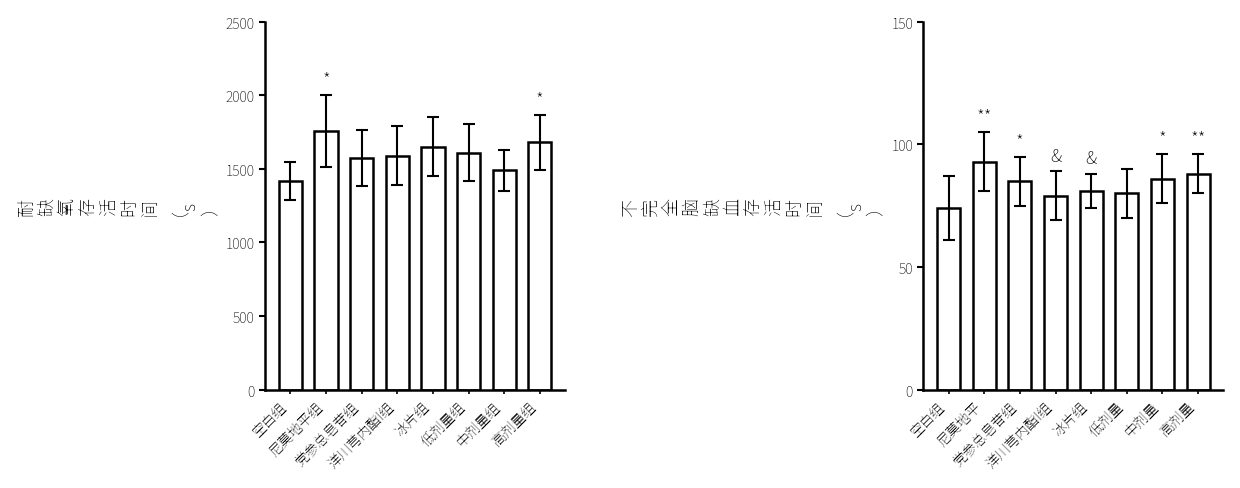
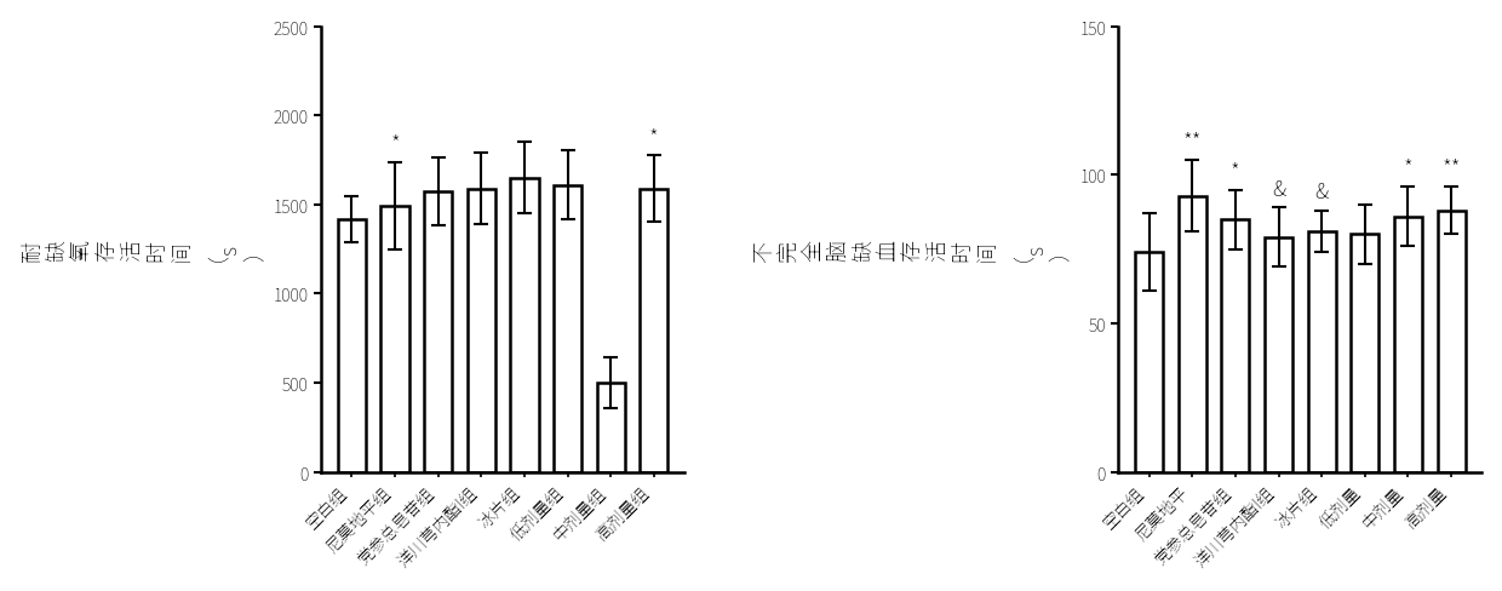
尼莫地平组: 1760 -> 1490
中剂量组: 1490 -> 500
高剂量组: 1680 -> 1590
